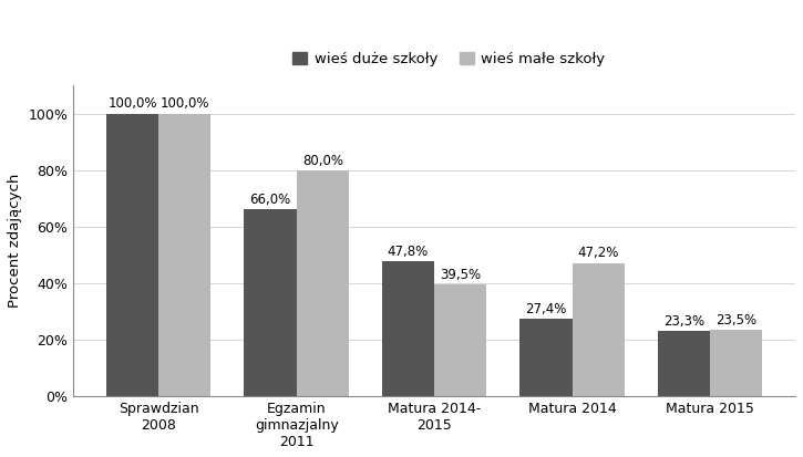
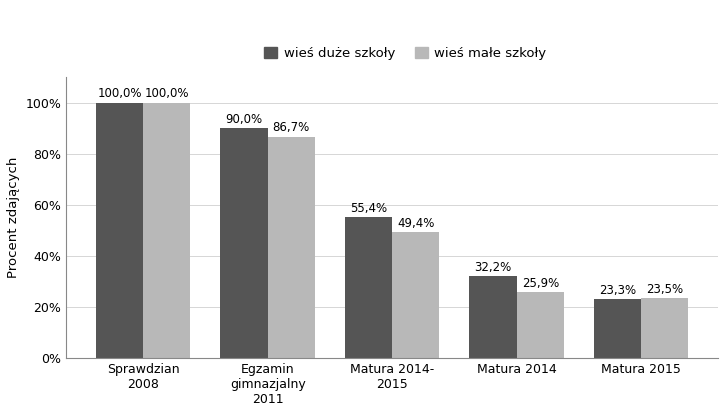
wieś duże szkoły/Egzamin gimnazjalny 2011: 66,0% -> 90,0%
wieś małe szkoły/Egzamin gimnazjalny 2011: 80,0% -> 86,7%
wieś duże szkoły/Matura 2014- 2015: 47,8% -> 55,4%
wieś małe szkoły/Matura 2014- 2015: 39,5% -> 49,4%
wieś duże szkoły/Matura 2014: 27,4% -> 32,2%
wieś małe szkoły/Matura 2014: 47,2% -> 25,9%
